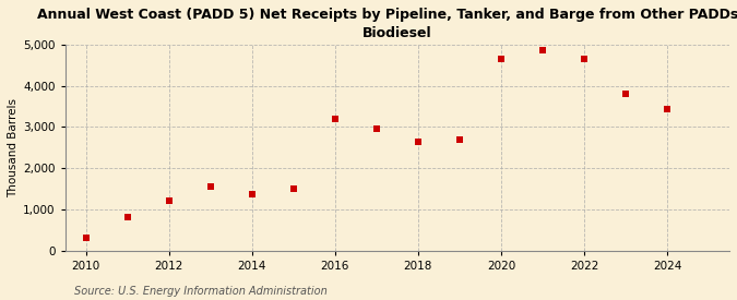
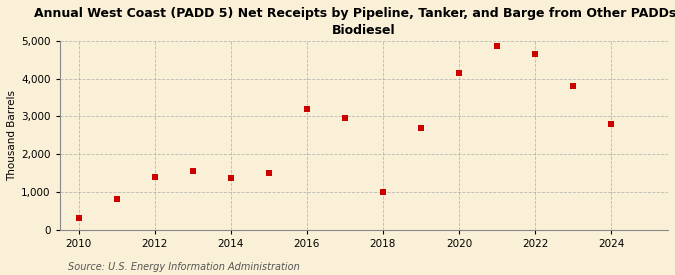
2012: 1,210 -> 1,400
2018: 2,650 -> 1,000
2020: 4,650 -> 4,150
2024: 3,430 -> 2,800
